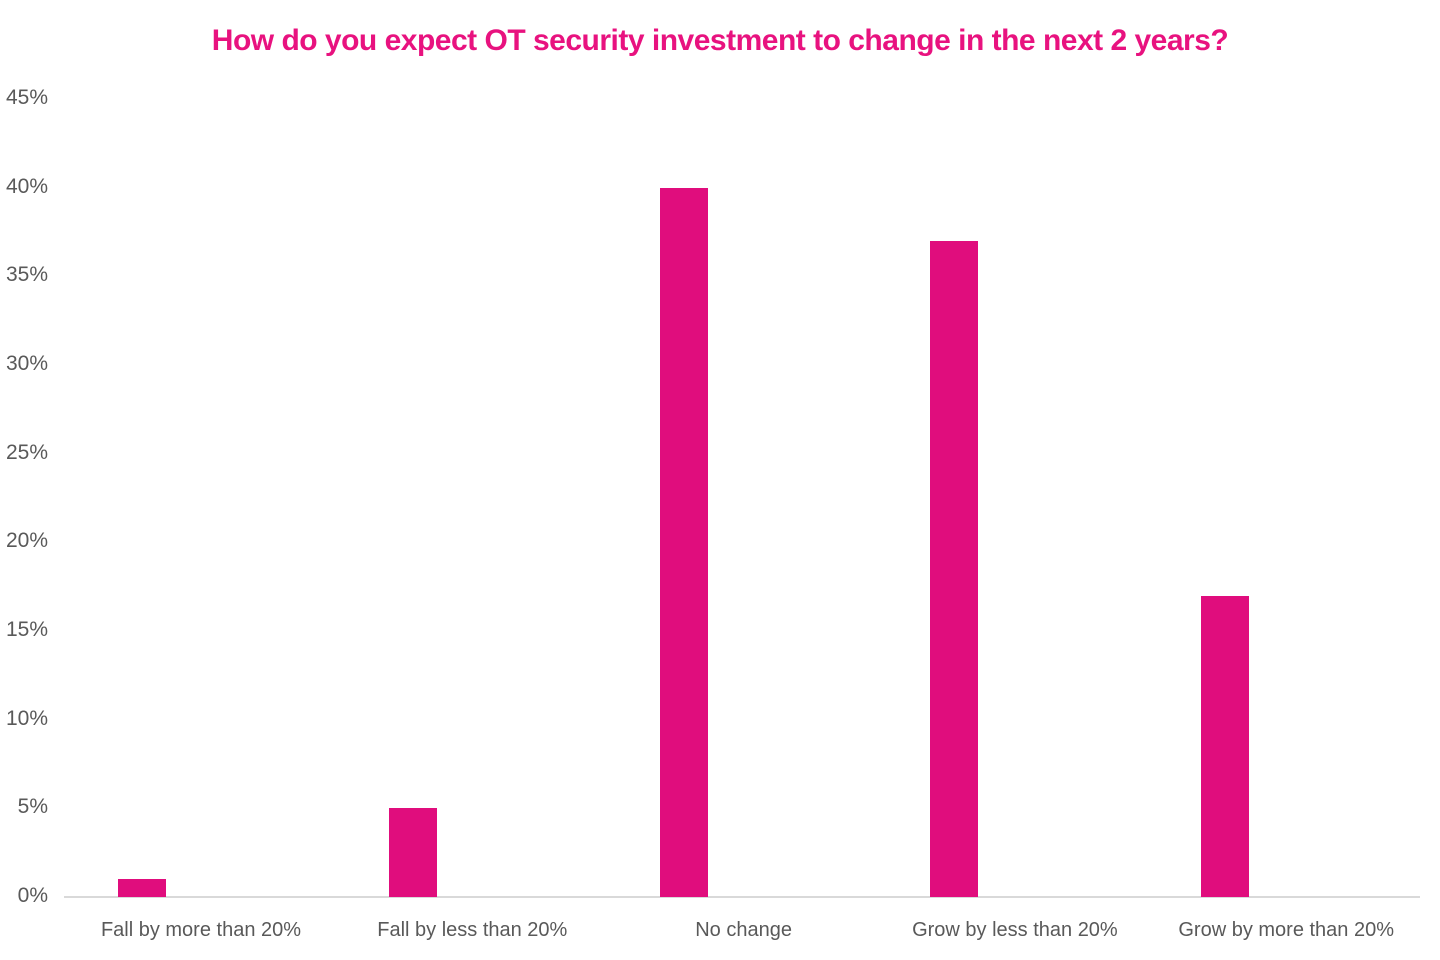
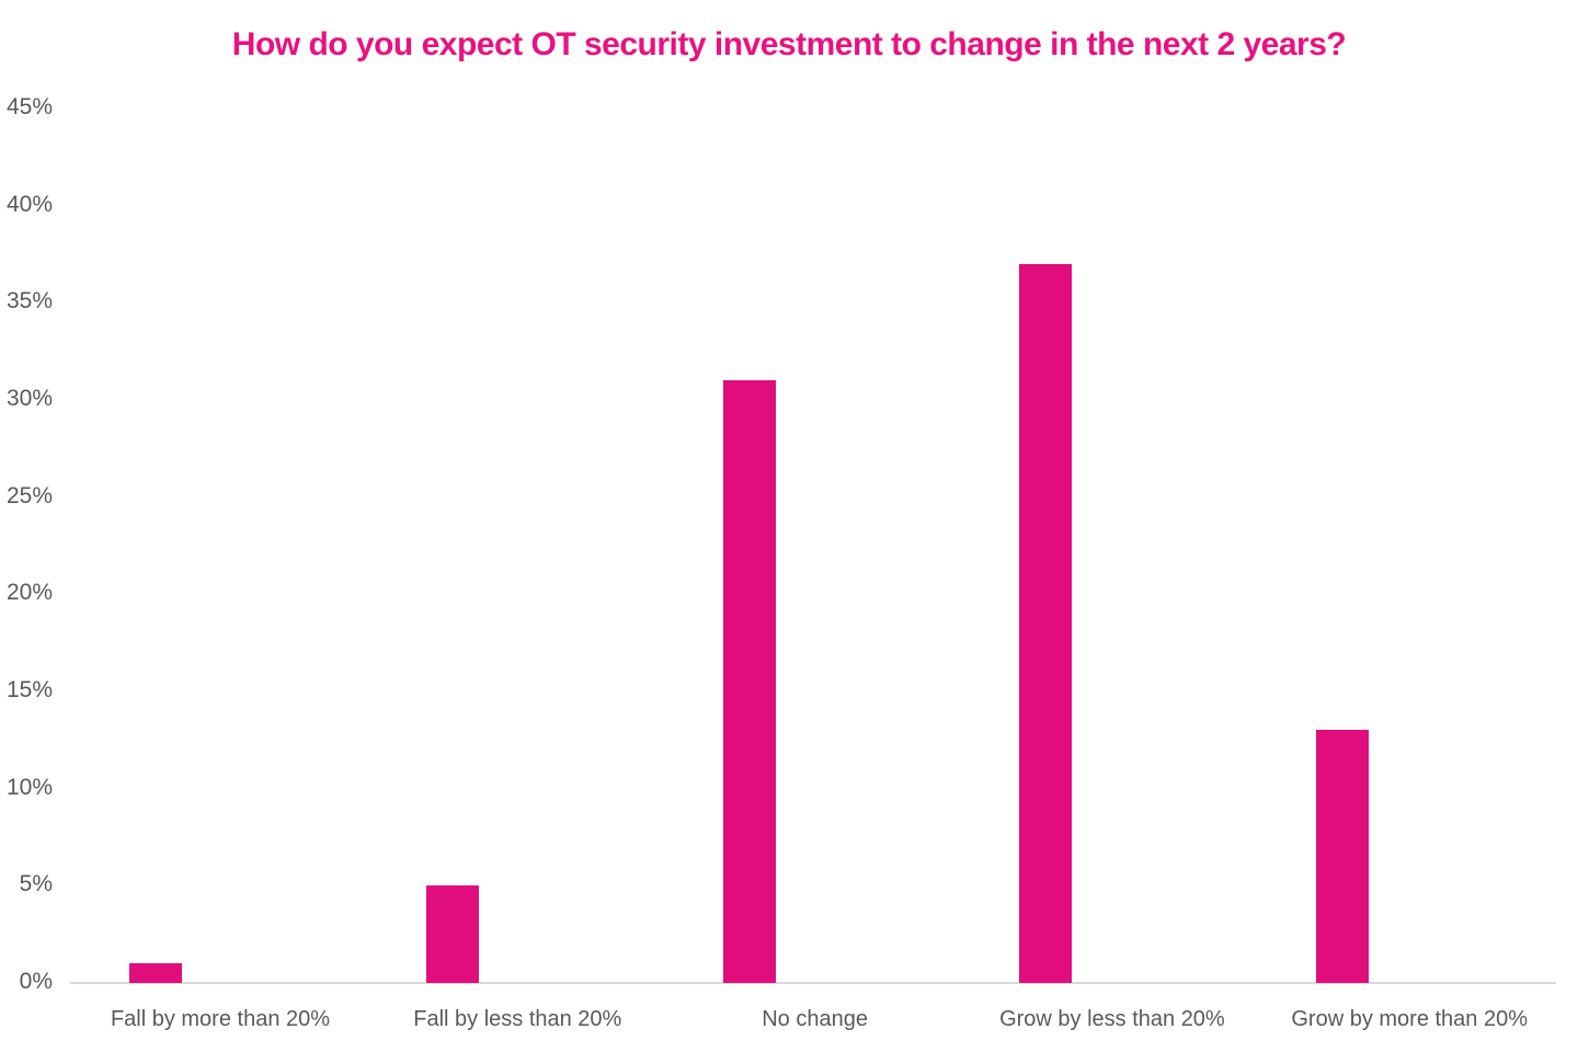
No change: 40% -> 31%
Grow by more than 20%: 17% -> 13%
